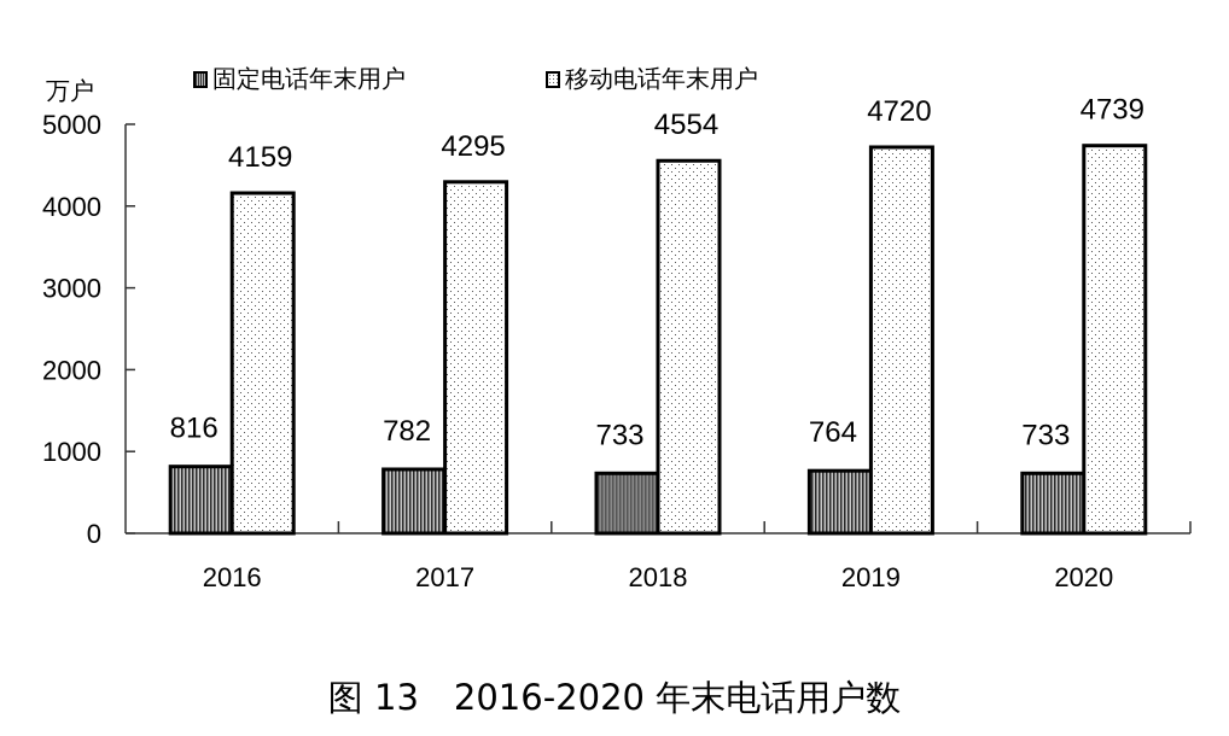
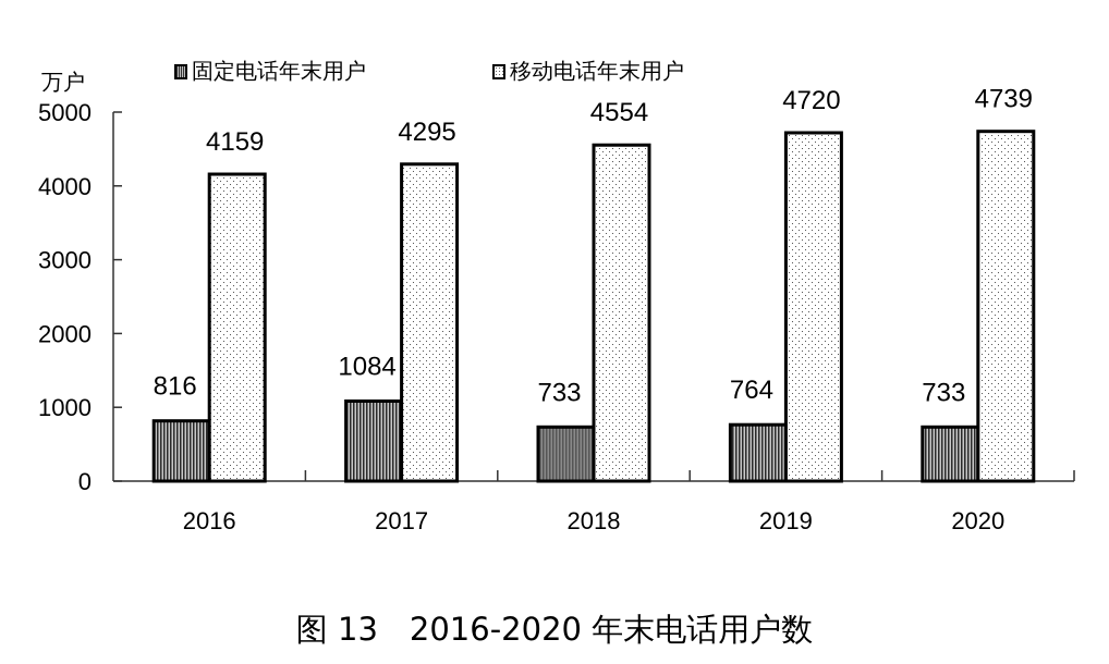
固定电话年末用户/2017: 782 -> 1084
